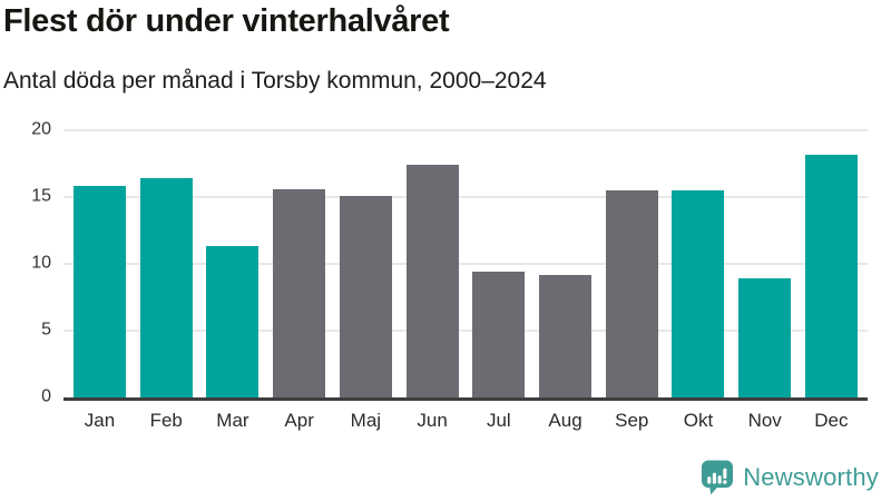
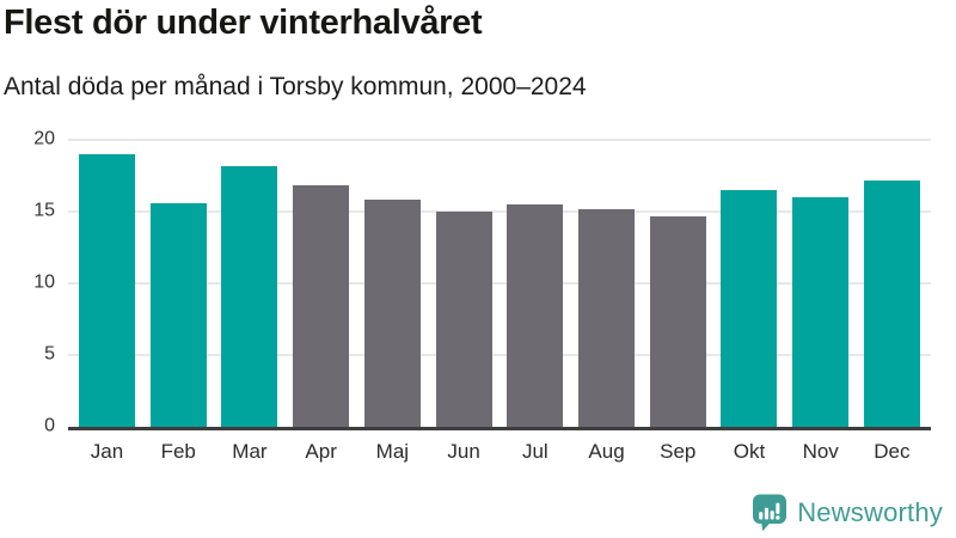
Jan: 15.8 -> 19.0
Feb: 16.4 -> 15.6
Mar: 11.3 -> 18.2
Apr: 15.6 -> 16.8
Maj: 15.1 -> 15.8
Jun: 17.4 -> 15.0
Jul: 9.4 -> 15.5
Aug: 9.2 -> 15.2
Sep: 15.5 -> 14.7
Okt: 15.5 -> 16.5
Nov: 8.9 -> 16.0
Dec: 18.2 -> 17.2
